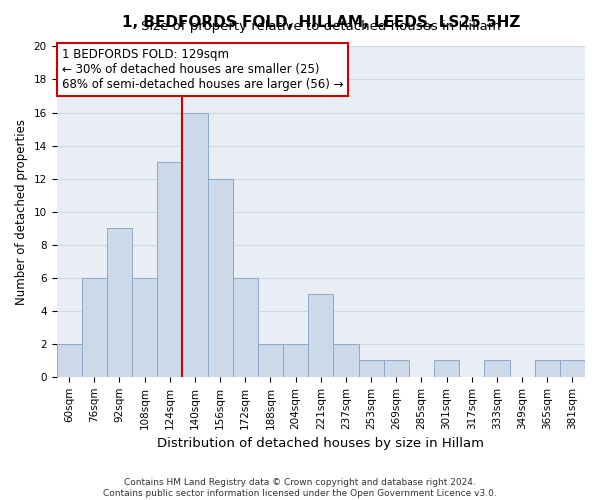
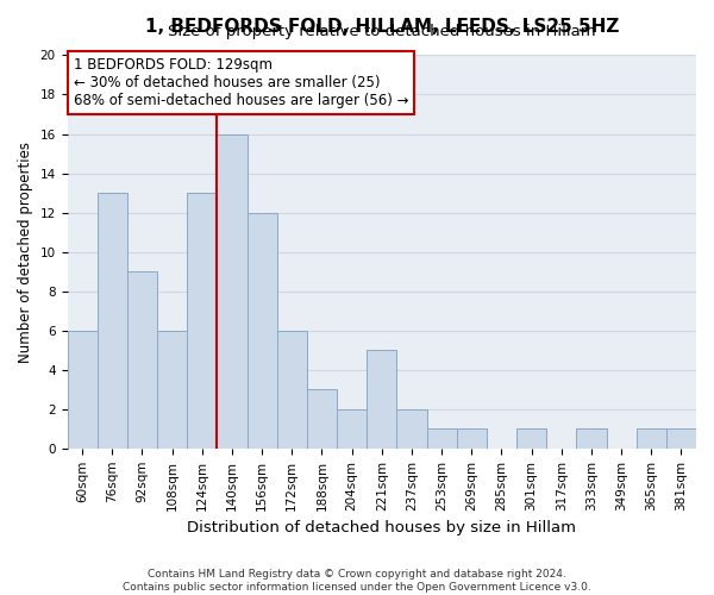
60sqm: 2 -> 6
76sqm: 6 -> 13
188sqm: 2 -> 3
